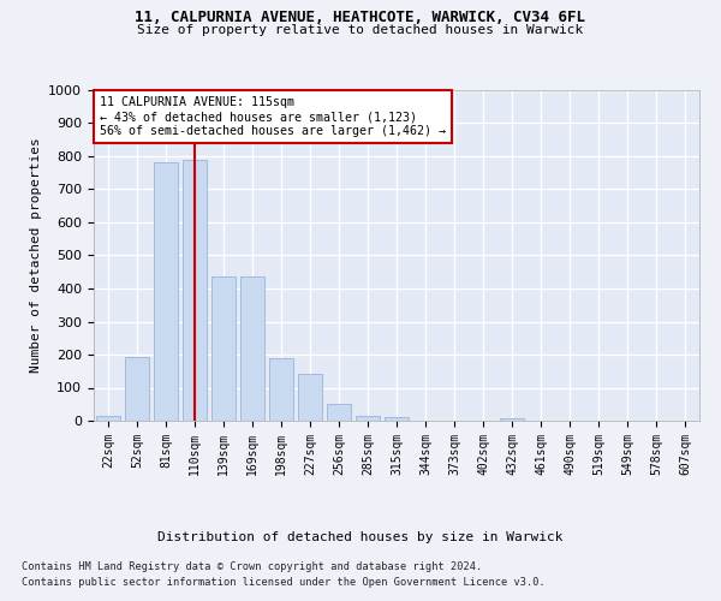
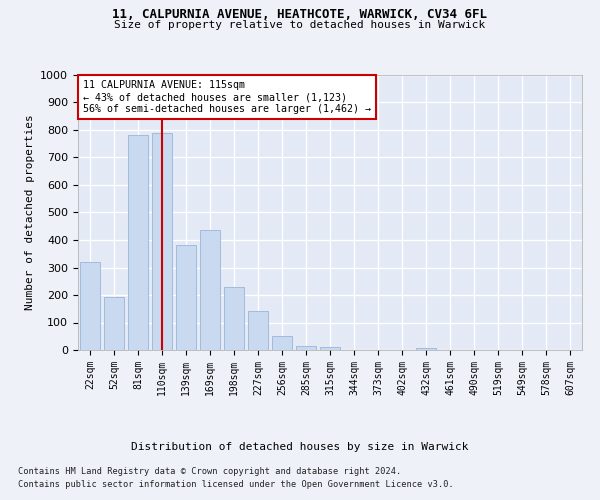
22sqm: 15 -> 320
139sqm: 435 -> 380
198sqm: 190 -> 230
